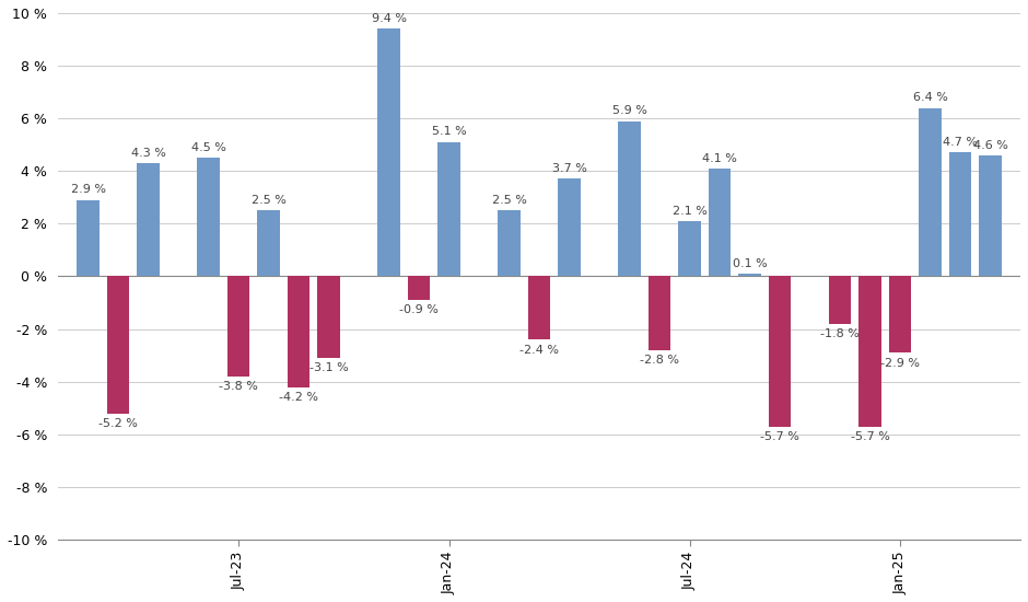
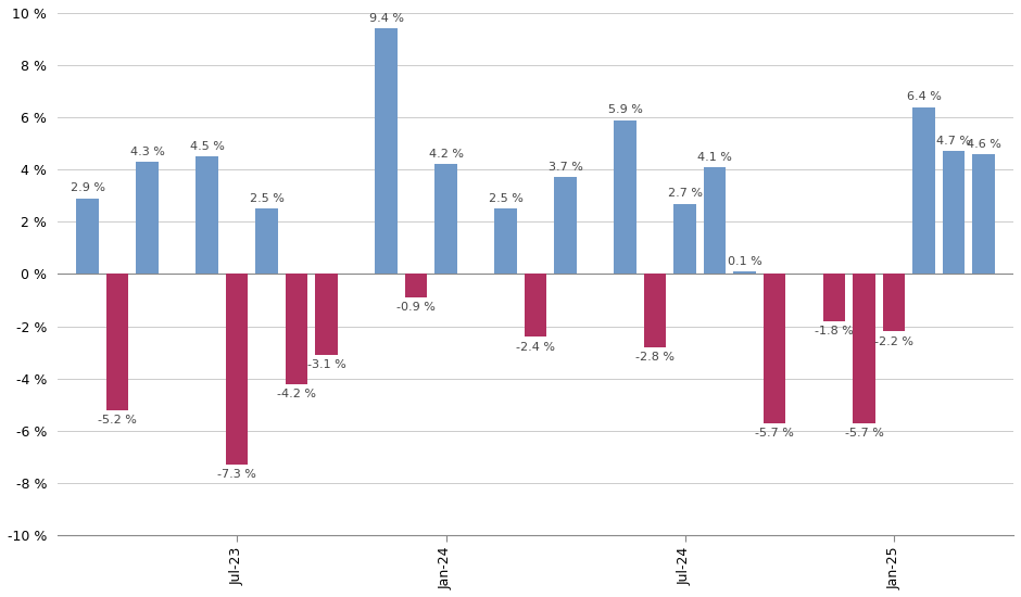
Jul-23: -3.8 -> -7.3
Jan-24: 5.1 -> 4.2
Jul-24: 2.1 -> 2.7
Jan-25: -2.9 -> -2.2
